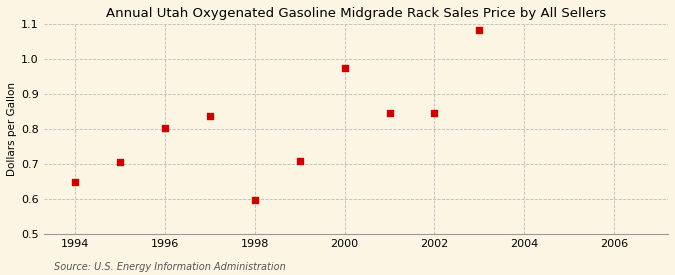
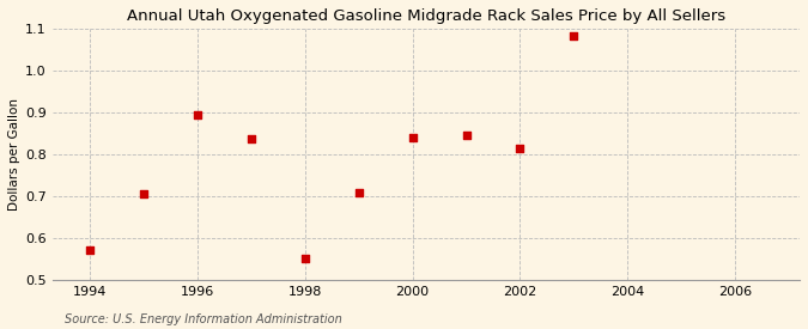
1994: 0.648 -> 0.570
1996: 0.802 -> 0.895
1998: 0.596 -> 0.550
2000: 0.974 -> 0.840
2002: 0.845 -> 0.815
